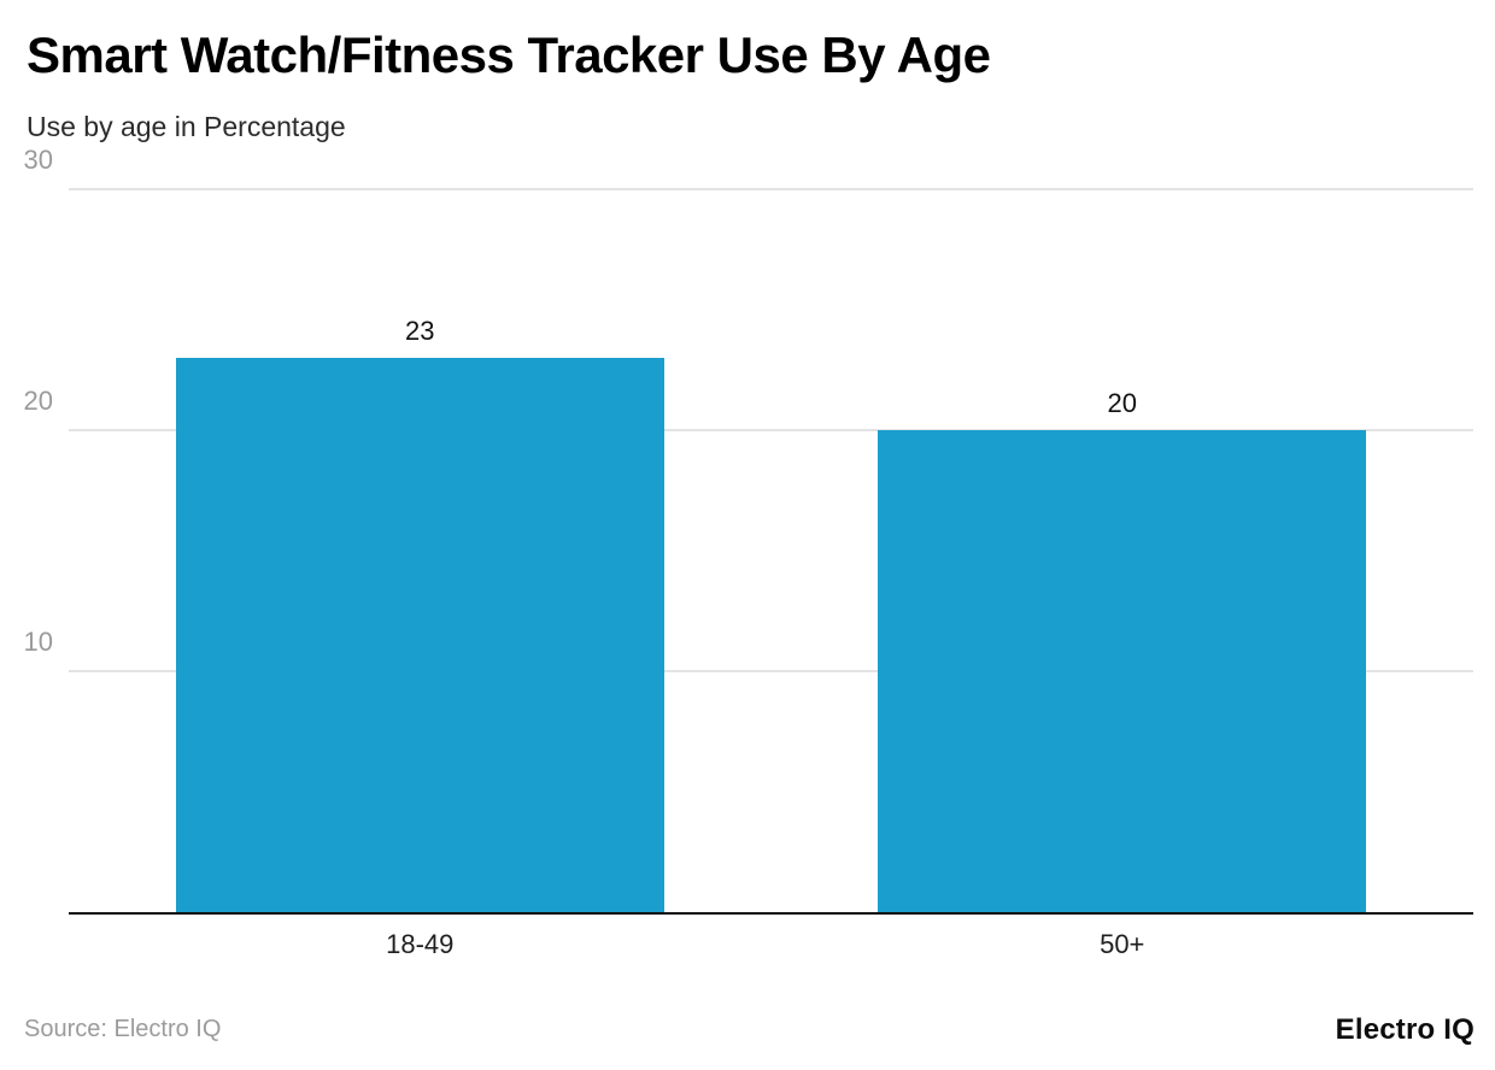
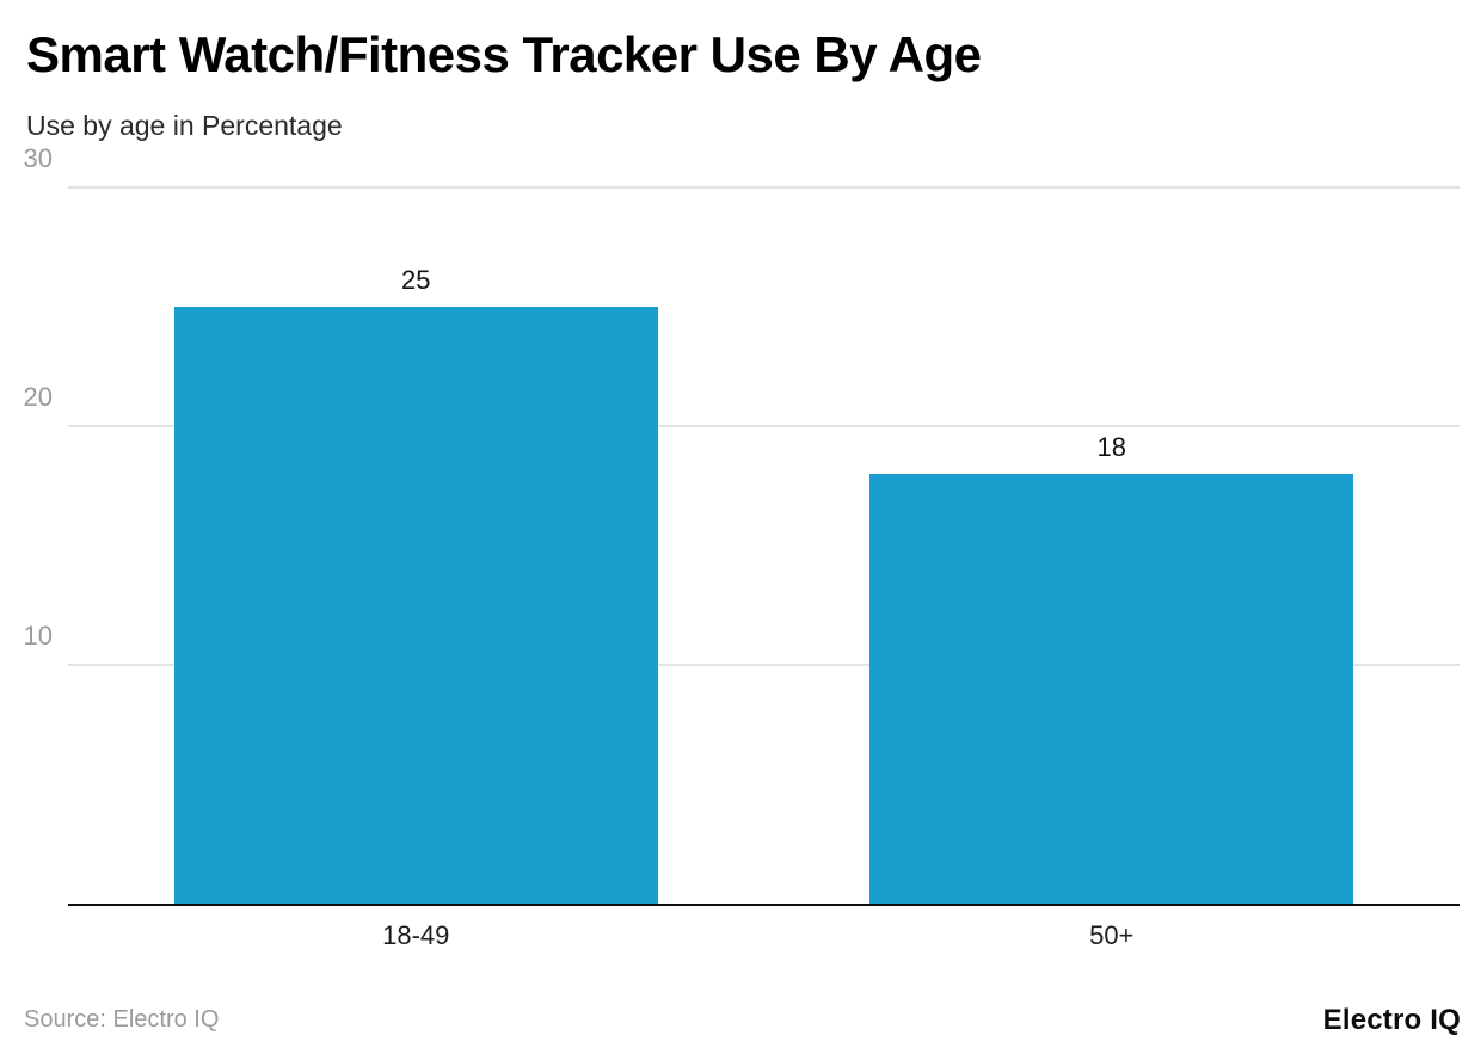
18-49: 23 -> 25
50+: 20 -> 18
